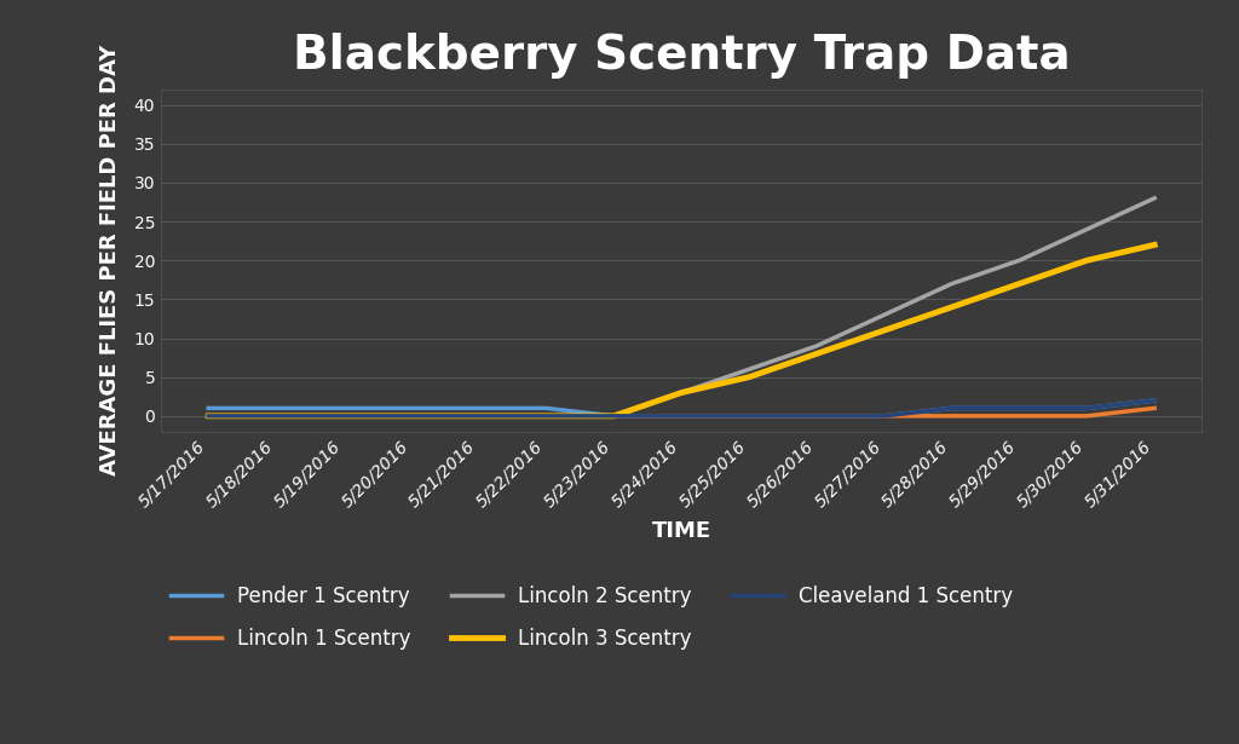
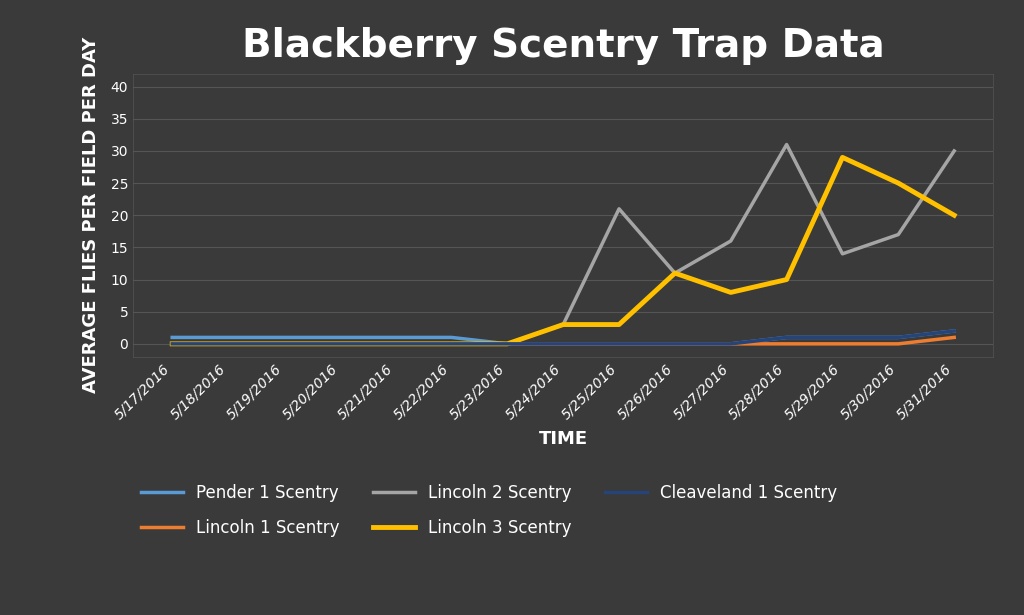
Lincoln 2 Scentry/5/25/2016: 6 -> 21
Lincoln 3 Scentry/5/25/2016: 5 -> 3
Lincoln 2 Scentry/5/26/2016: 9 -> 11
Lincoln 3 Scentry/5/26/2016: 8 -> 11
Lincoln 2 Scentry/5/27/2016: 13 -> 16
Lincoln 3 Scentry/5/27/2016: 11 -> 8
Lincoln 2 Scentry/5/28/2016: 17 -> 31
Lincoln 3 Scentry/5/28/2016: 14 -> 10
Lincoln 2 Scentry/5/29/2016: 20 -> 14
Lincoln 3 Scentry/5/29/2016: 17 -> 29
Lincoln 2 Scentry/5/30/2016: 24 -> 17
Lincoln 3 Scentry/5/30/2016: 20 -> 25
Lincoln 2 Scentry/5/31/2016: 28 -> 30
Lincoln 3 Scentry/5/31/2016: 22 -> 20
